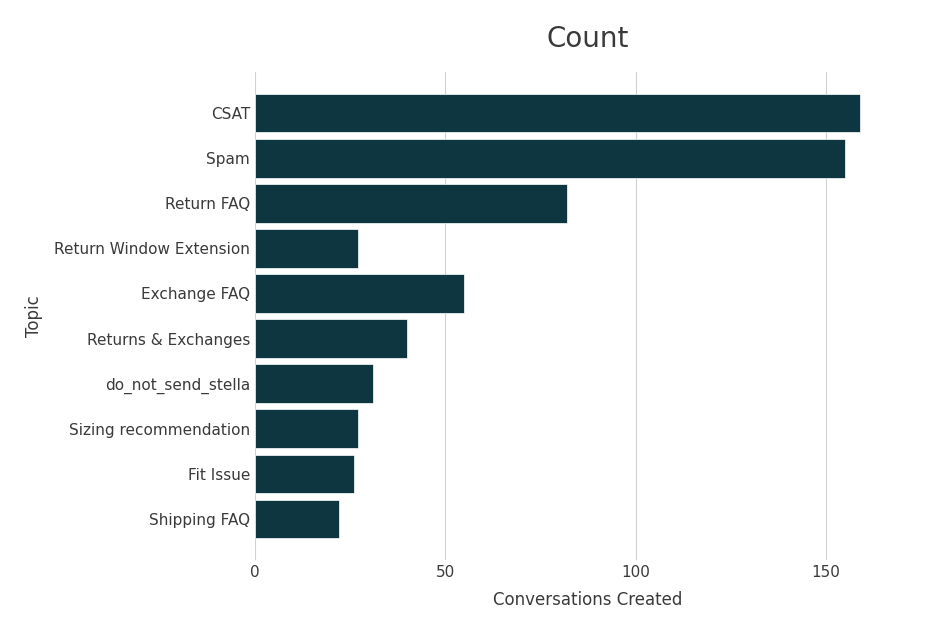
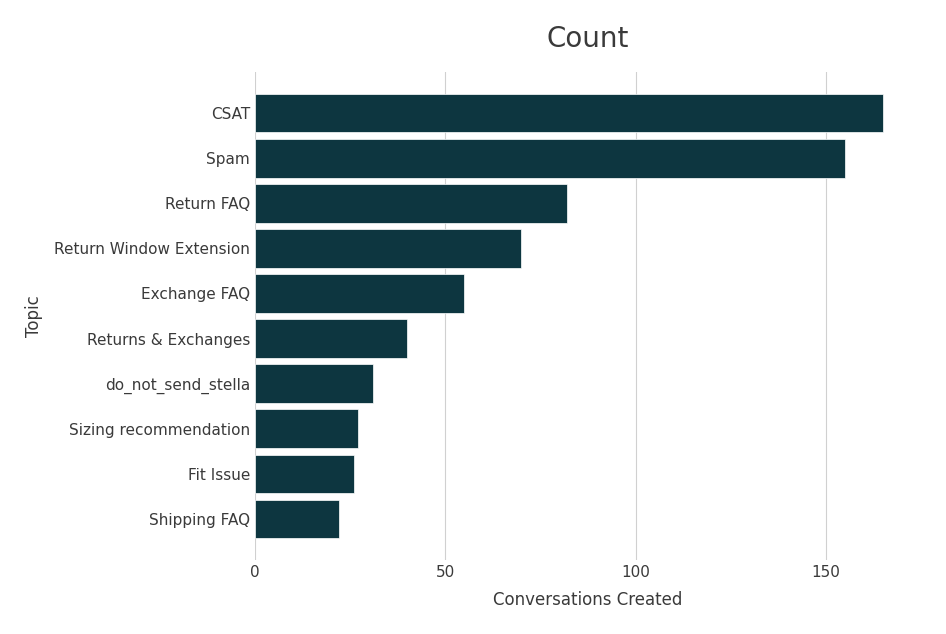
CSAT: 159 -> 165
Return Window Extension: 27 -> 70
